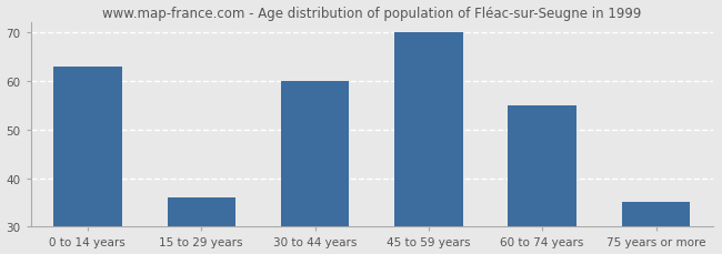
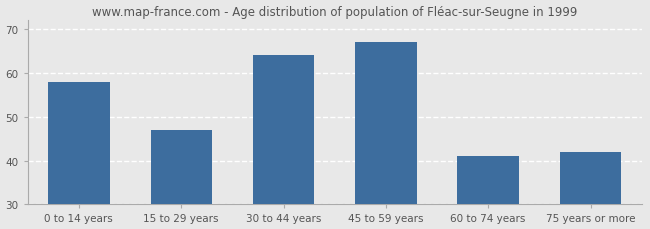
0 to 14 years: 63 -> 58
15 to 29 years: 36 -> 47
30 to 44 years: 60 -> 64
45 to 59 years: 70 -> 67
60 to 74 years: 55 -> 41
75 years or more: 35 -> 42
